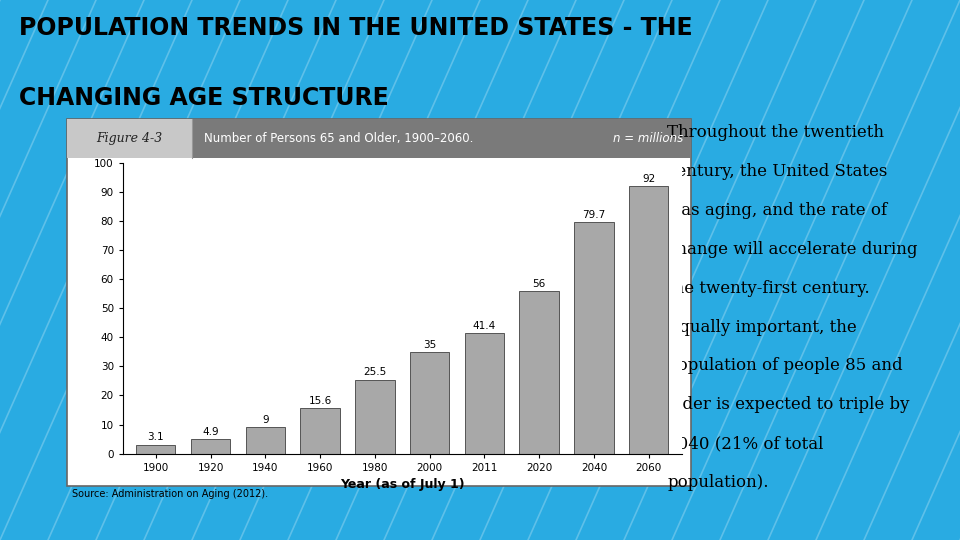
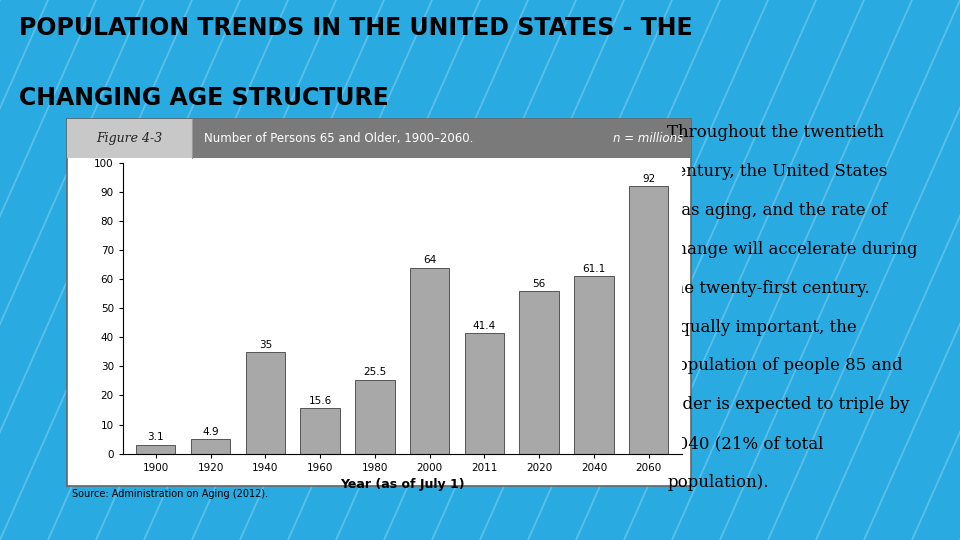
1940: 9 -> 35
2000: 35 -> 64
2040: 79.7 -> 61.1
